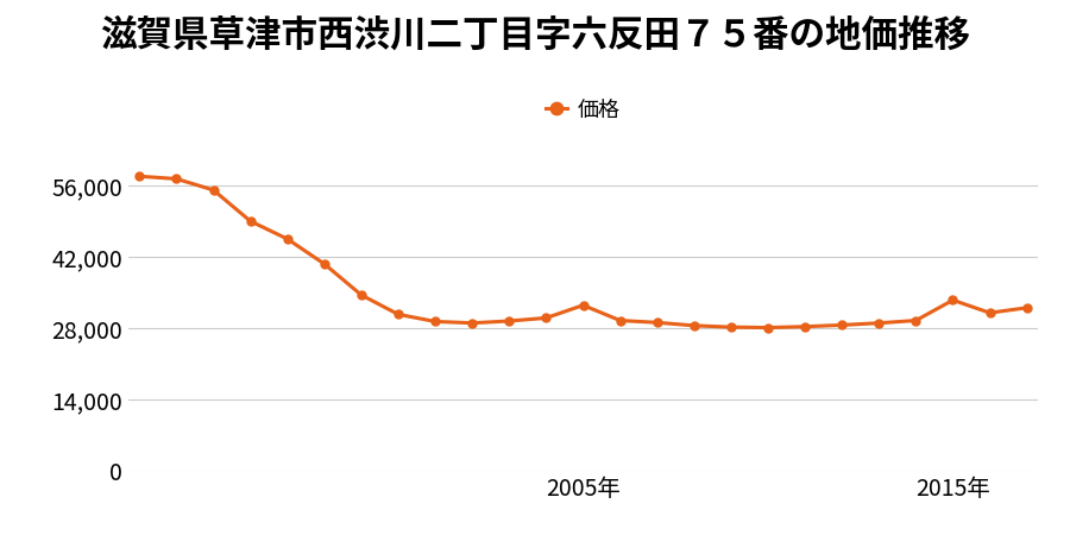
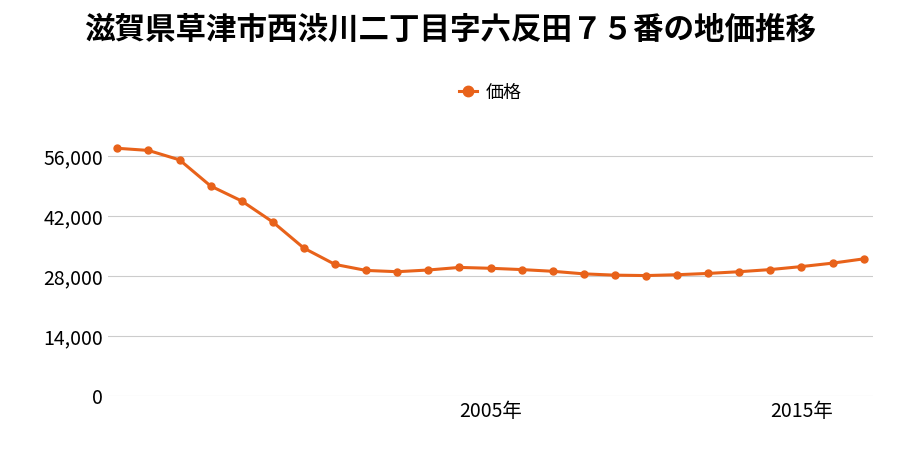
2005年: 32,500 -> 29,800
2015年: 33,500 -> 30,200
